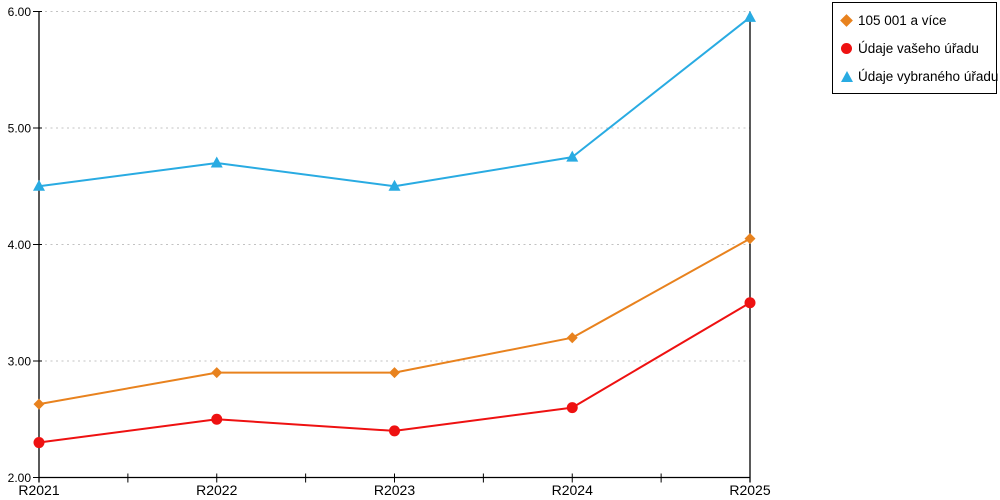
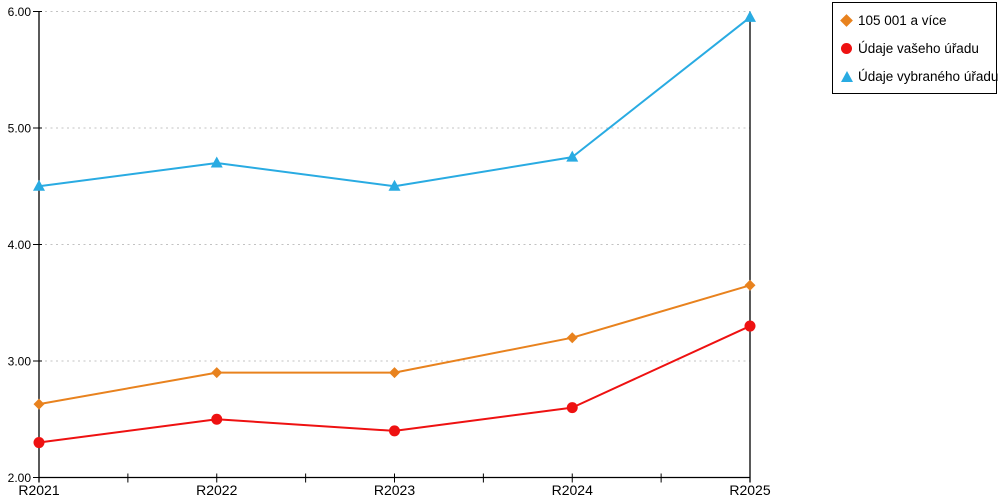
105 001 a více/R2025: 4.05 -> 3.65
Údaje vašeho úřadu/R2025: 3.5 -> 3.3
